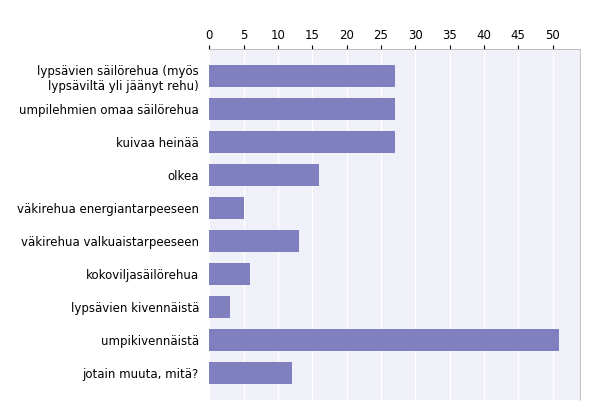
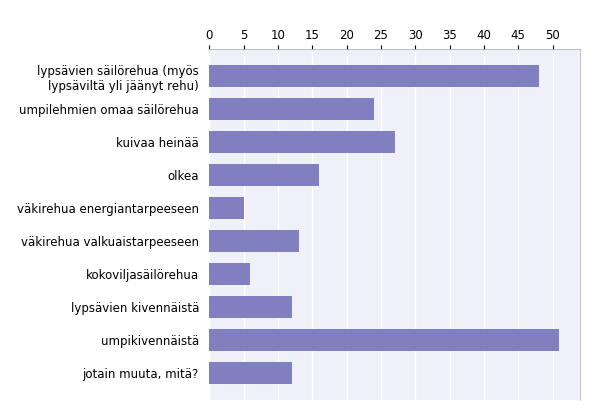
lypsävien säilörehua (myös lypsäviltä yli jäänyt rehu): 27 -> 48
umpilehmien omaa säilörehua: 27 -> 24
lypsävien kivennäistä: 3 -> 12
